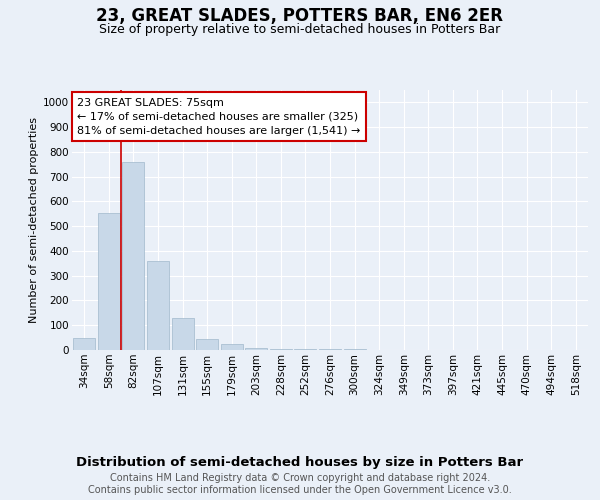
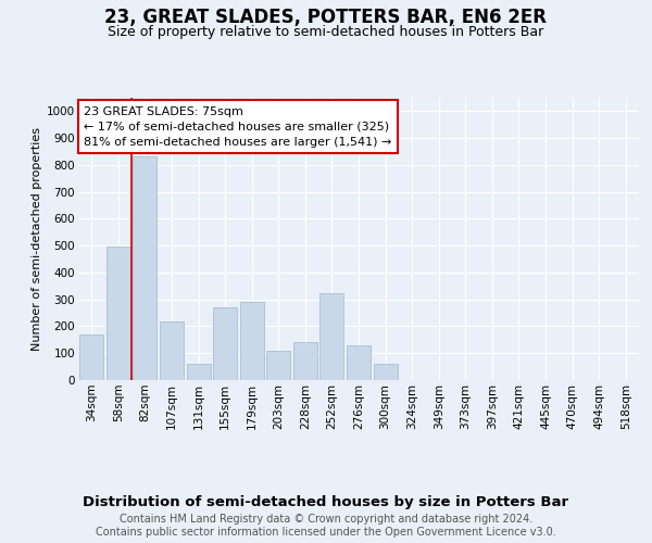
34sqm: 50 -> 170
58sqm: 555 -> 495
82sqm: 760 -> 830
107sqm: 360 -> 220
131sqm: 130 -> 60
155sqm: 45 -> 270
179sqm: 25 -> 290
203sqm: 10 -> 110
228sqm: 5 -> 140
252sqm: 5 -> 325
276sqm: 5 -> 130
300sqm: 5 -> 60
